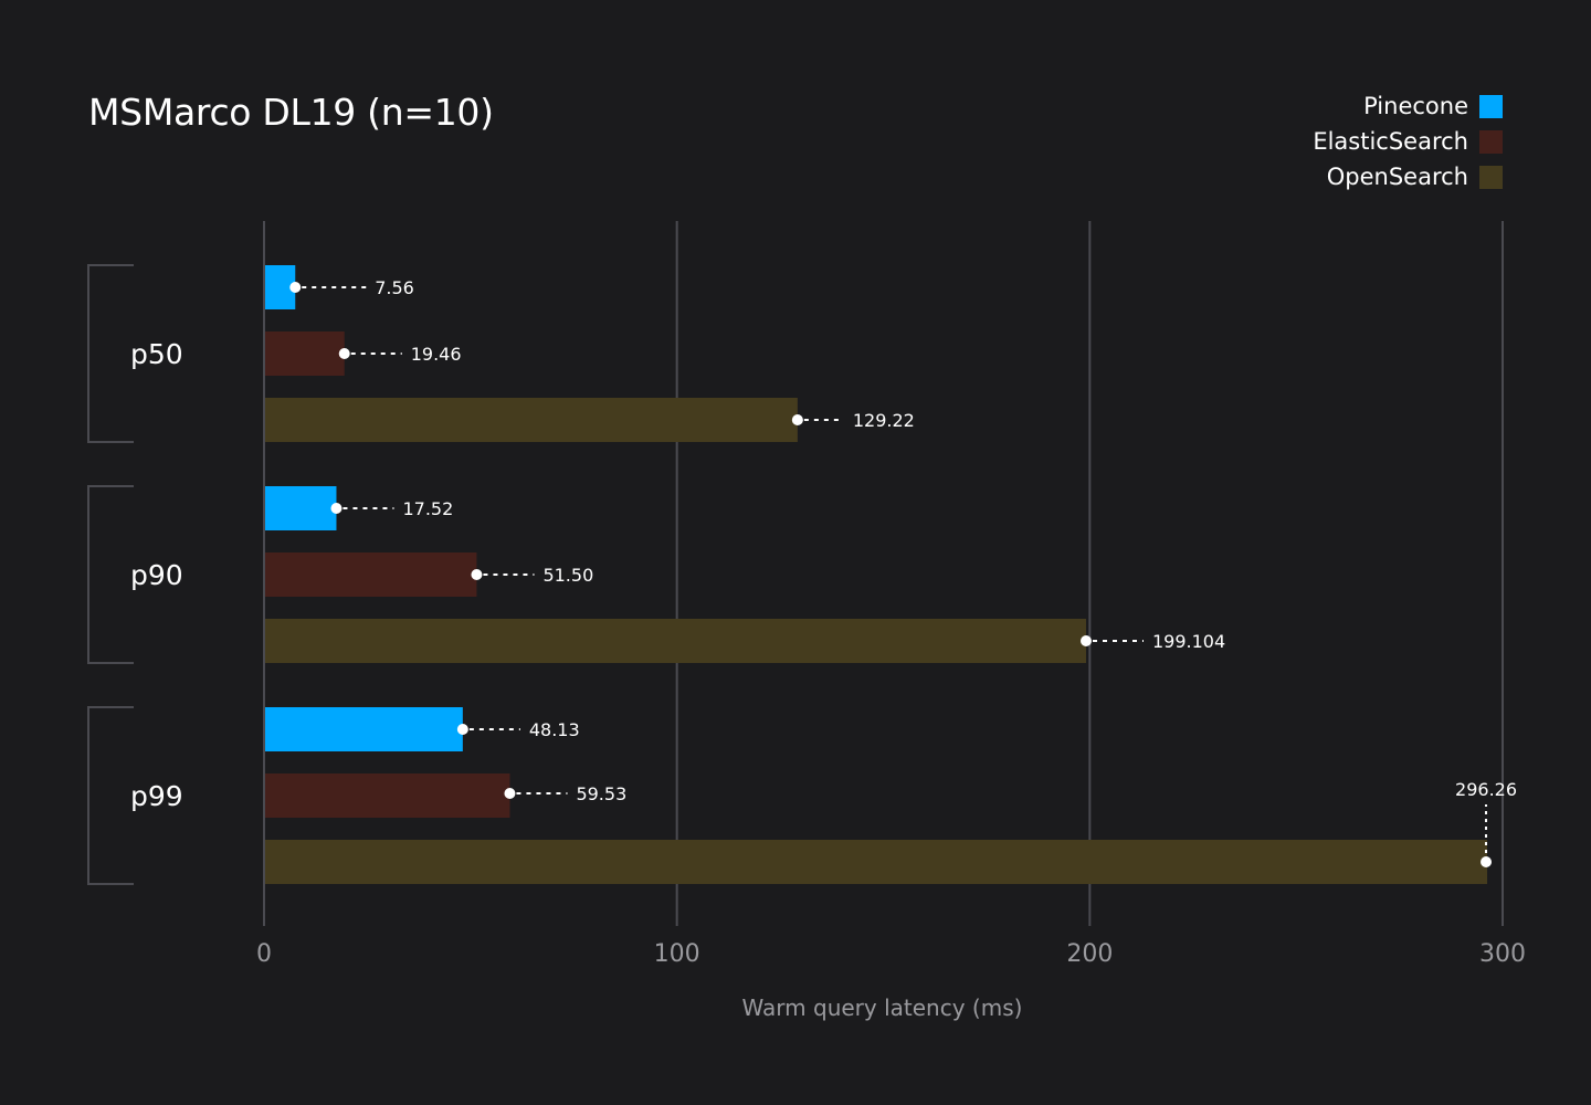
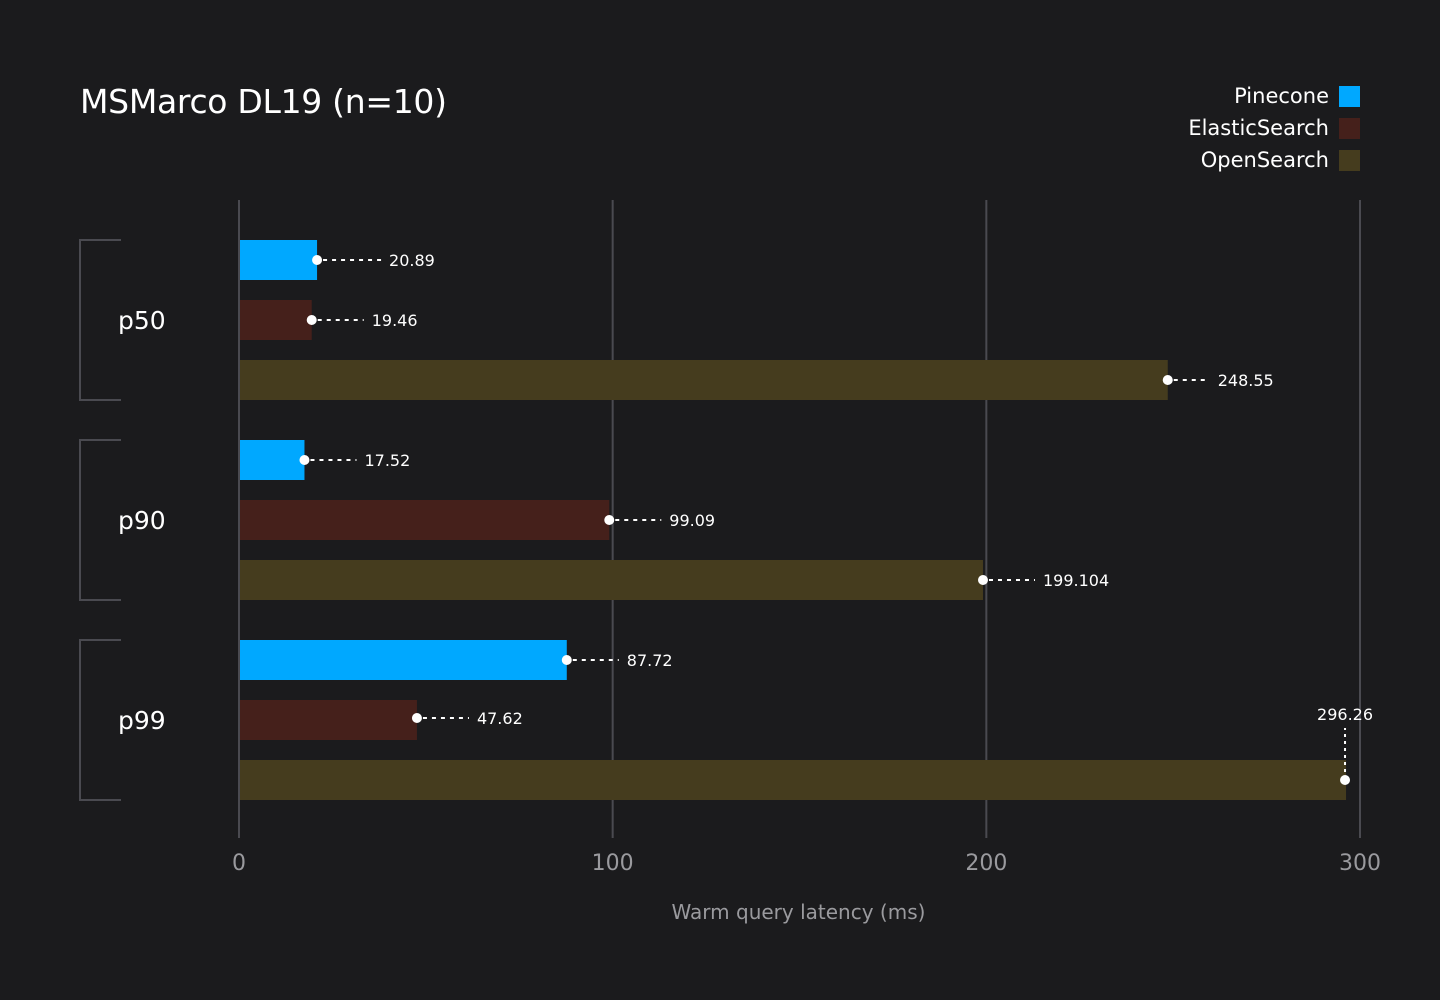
Pinecone/p50: 7.56 -> 20.89
OpenSearch/p50: 129.22 -> 248.55
ElasticSearch/p90: 51.50 -> 99.09
Pinecone/p99: 48.13 -> 87.72
ElasticSearch/p99: 59.53 -> 47.62
